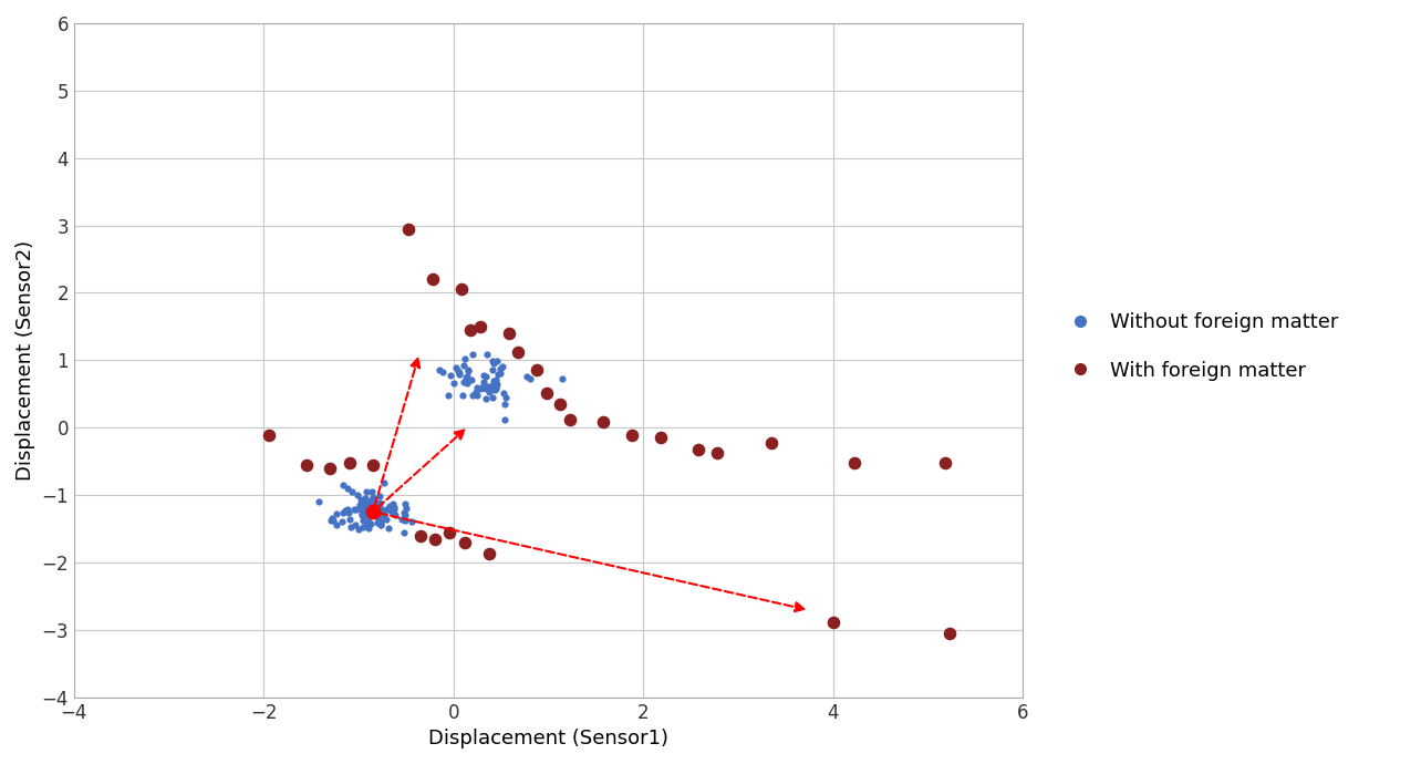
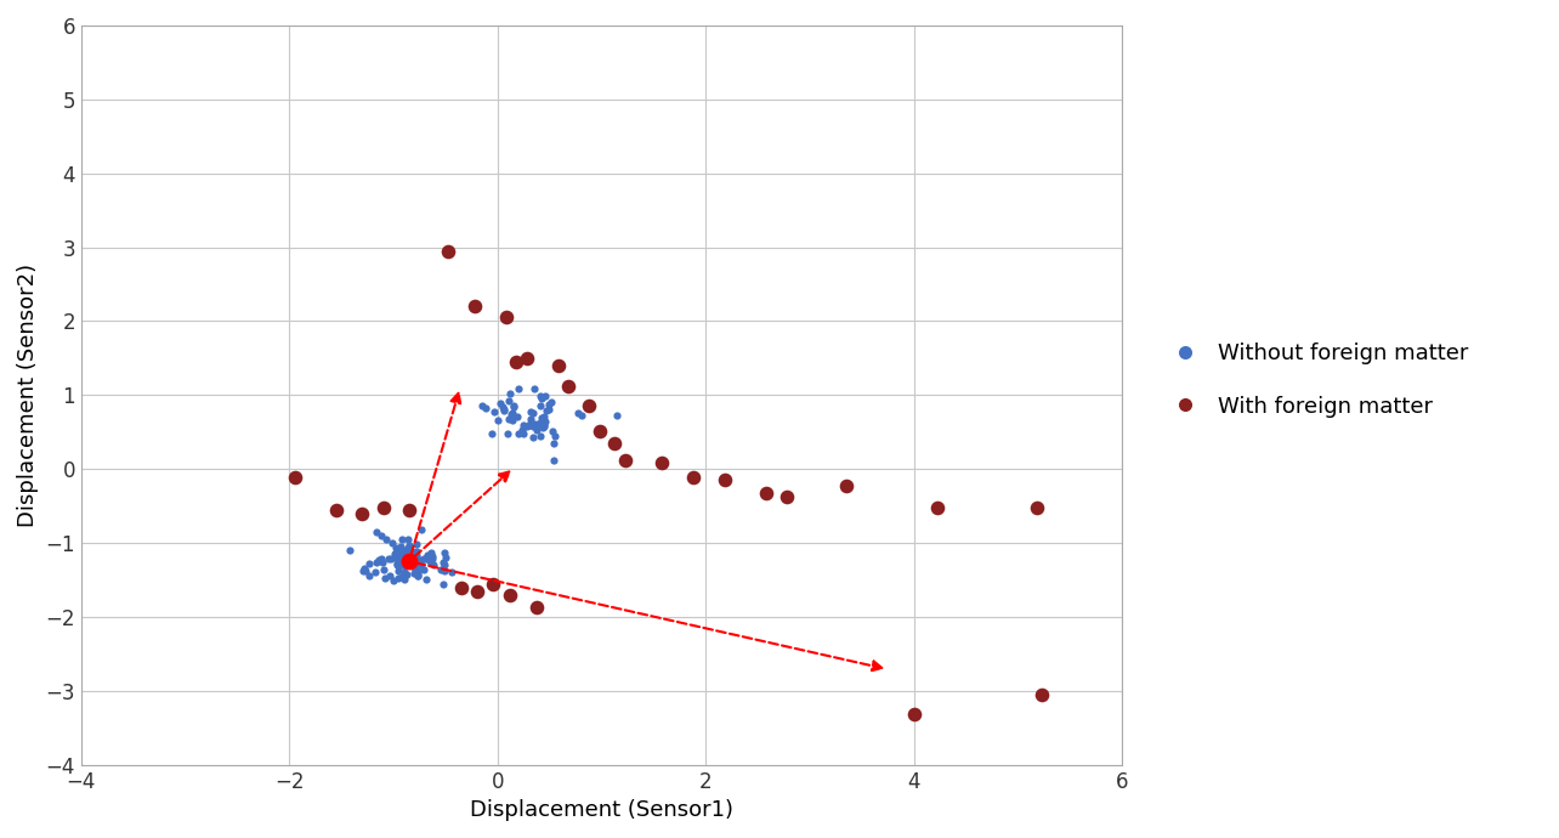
With foreign matter/4: -2.88 -> -3.32
